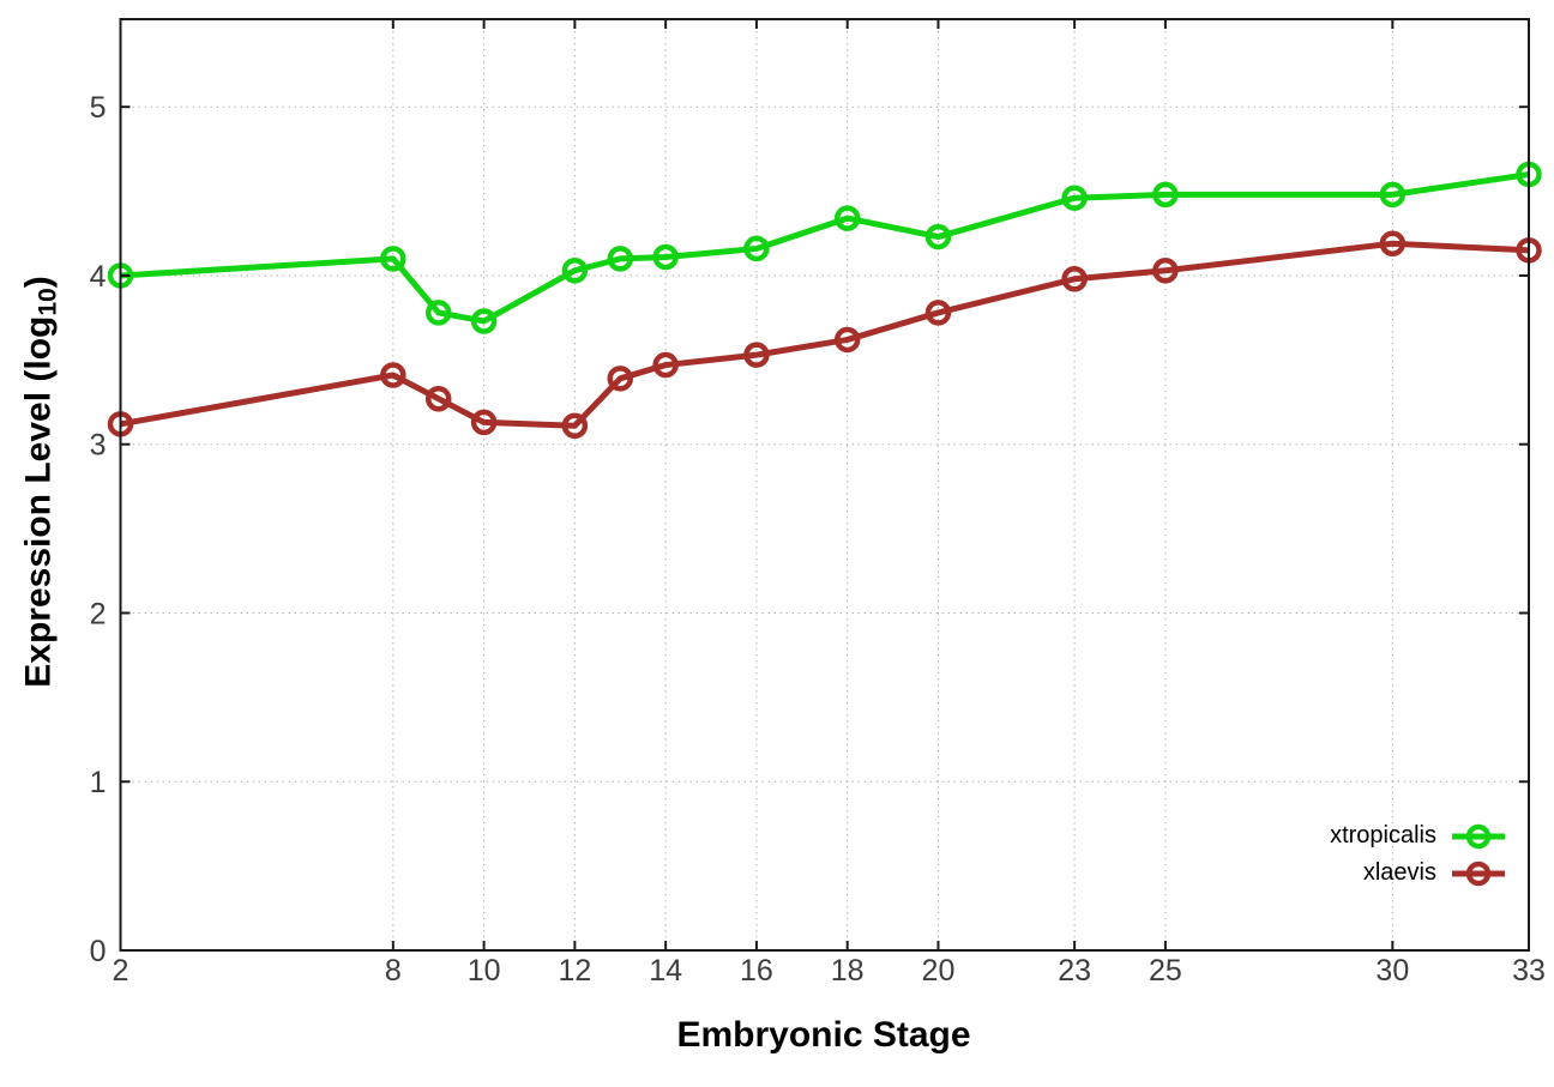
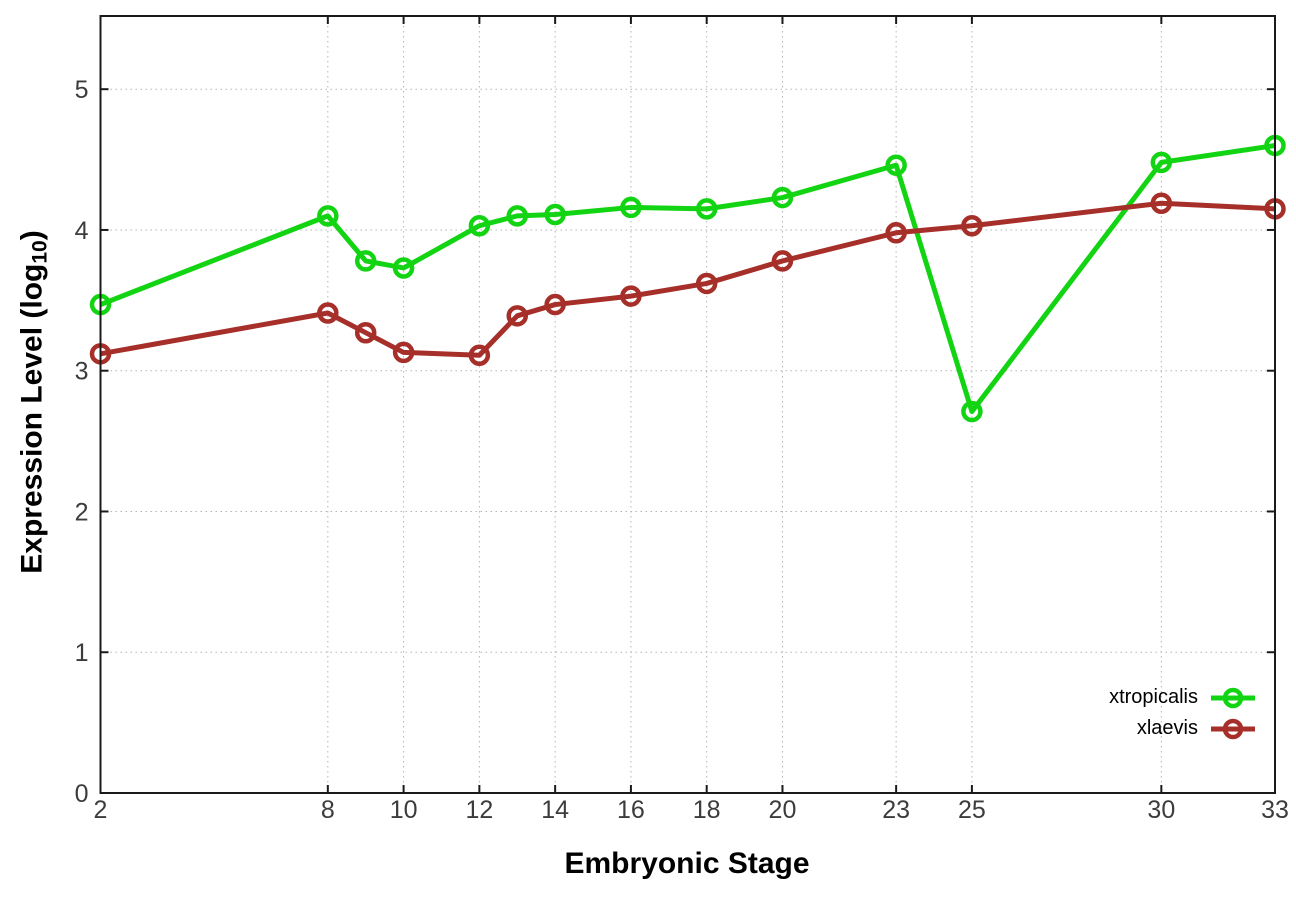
xtropicalis/2: 4.00 -> 3.47
xtropicalis/18: 4.34 -> 4.15
xtropicalis/25: 4.48 -> 2.71
